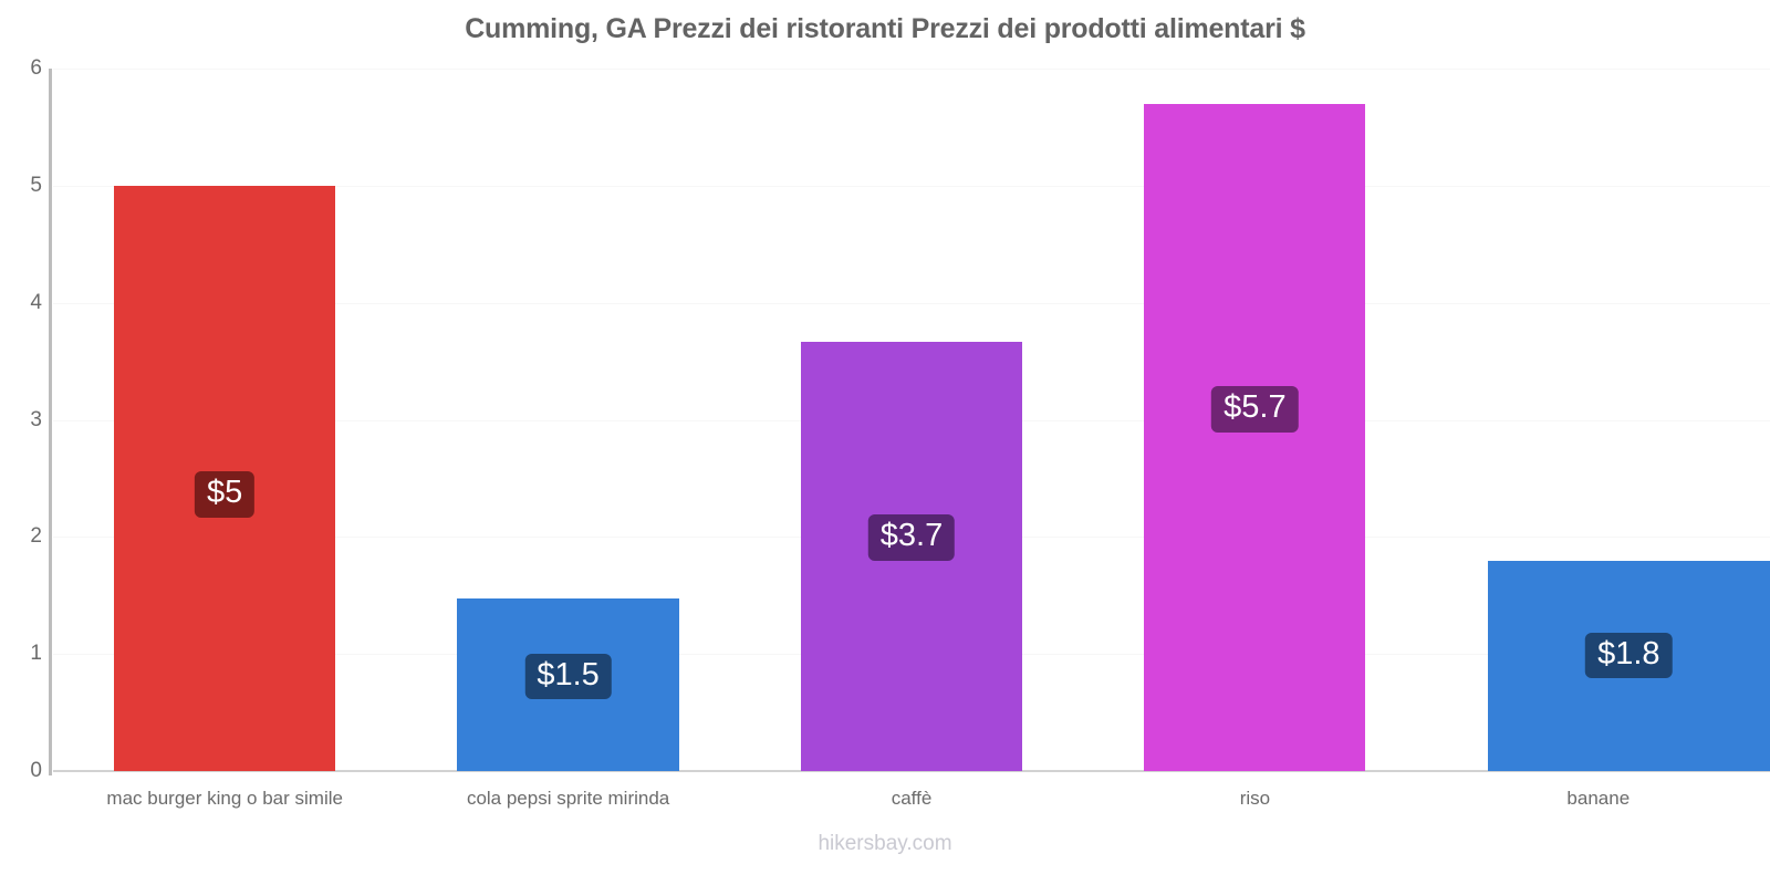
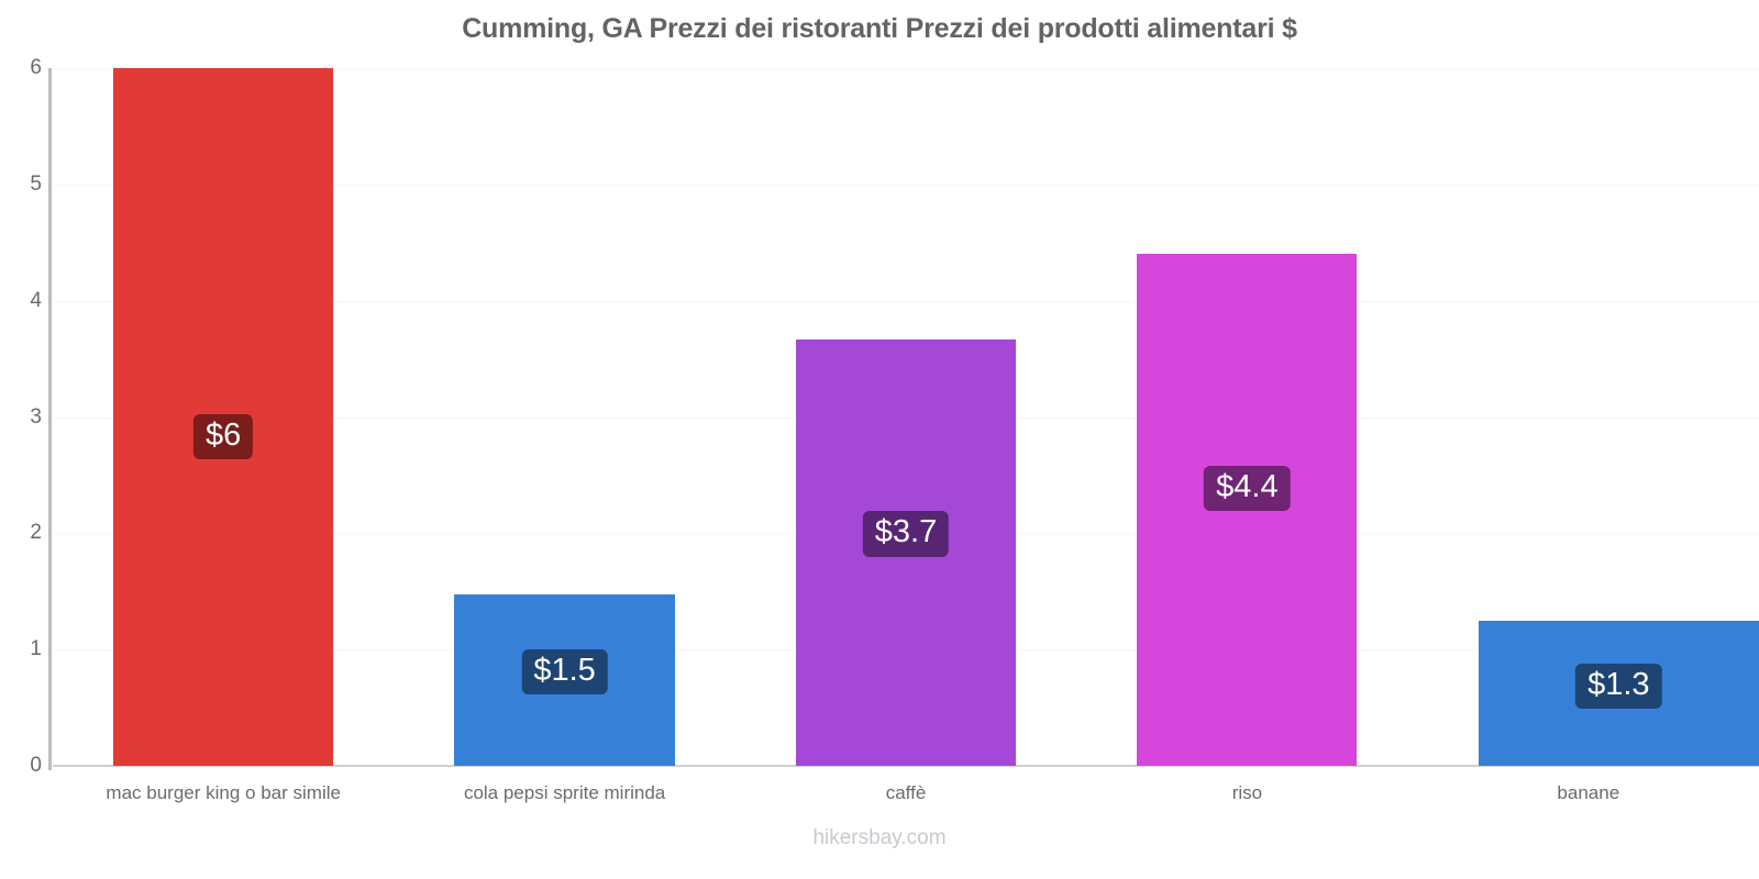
mac burger king o bar simile: $5 -> $6
riso: $5.7 -> $4.4
banane: $1.8 -> $1.3
